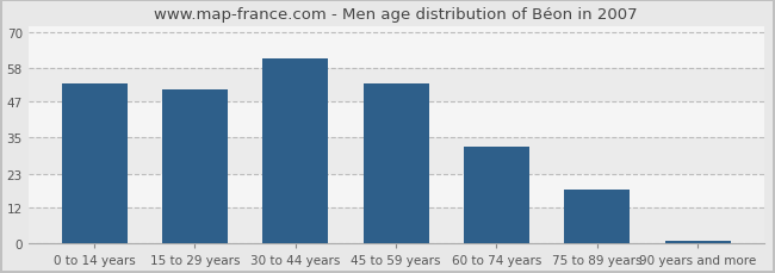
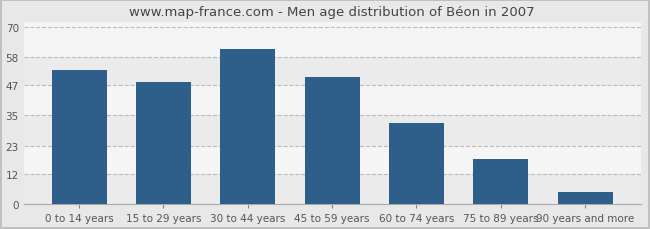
15 to 29 years: 51 -> 48
45 to 59 years: 53 -> 50
90 years and more: 1 -> 5
